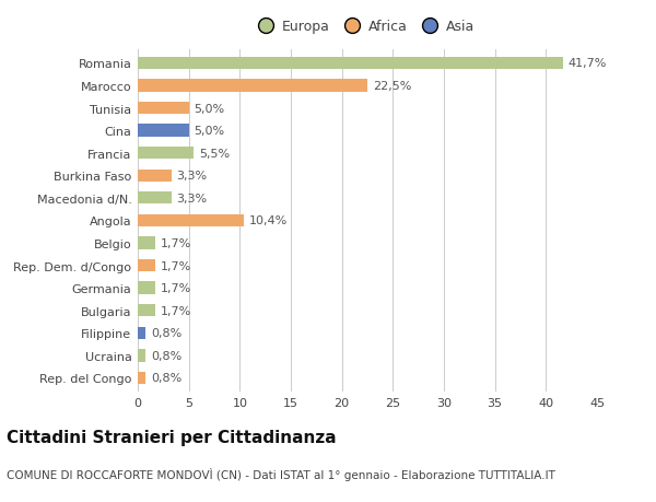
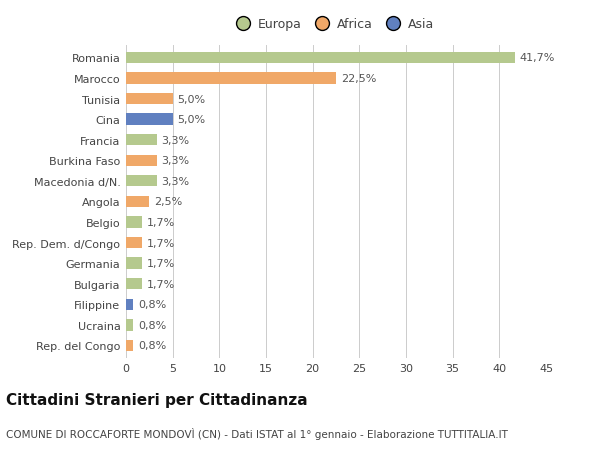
Francia: 5,5% -> 3,3%
Angola: 10,4% -> 2,5%
